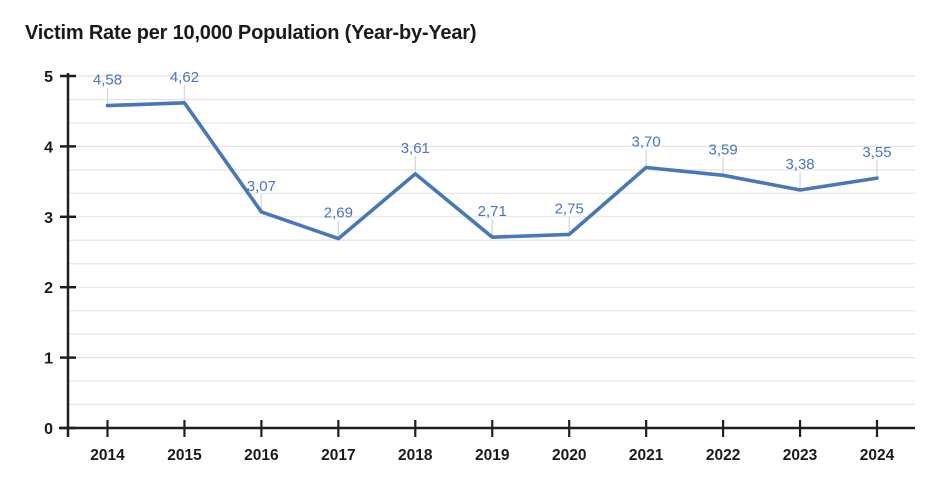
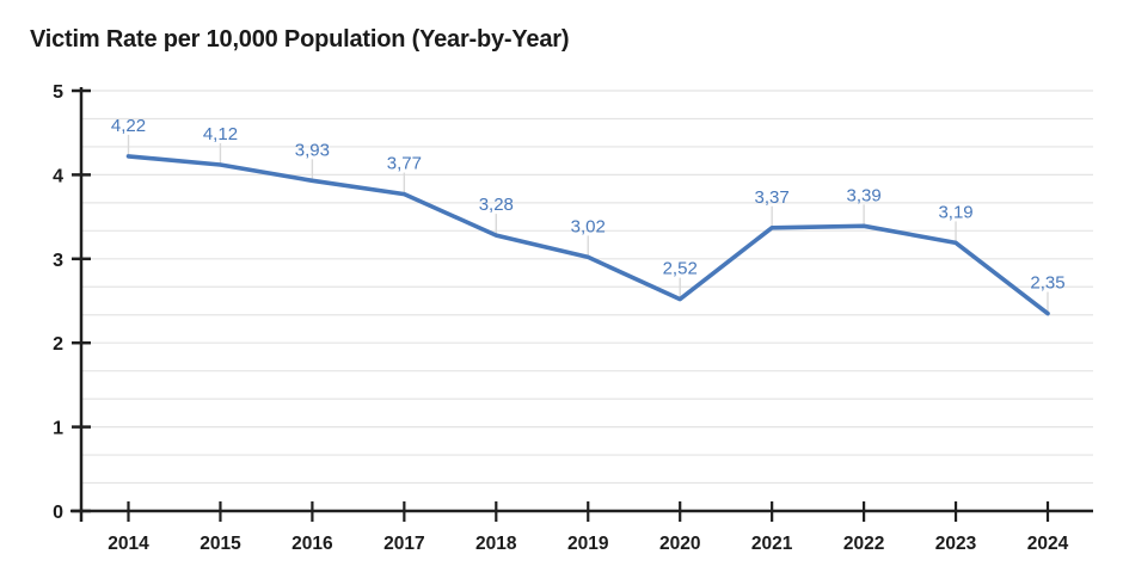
2014: 4,58 -> 4,22
2015: 4,62 -> 4,12
2016: 3,07 -> 3,93
2017: 2,69 -> 3,77
2018: 3,61 -> 3,28
2019: 2,71 -> 3,02
2020: 2,75 -> 2,52
2021: 3,70 -> 3,37
2022: 3,59 -> 3,39
2023: 3,38 -> 3,19
2024: 3,55 -> 2,35
